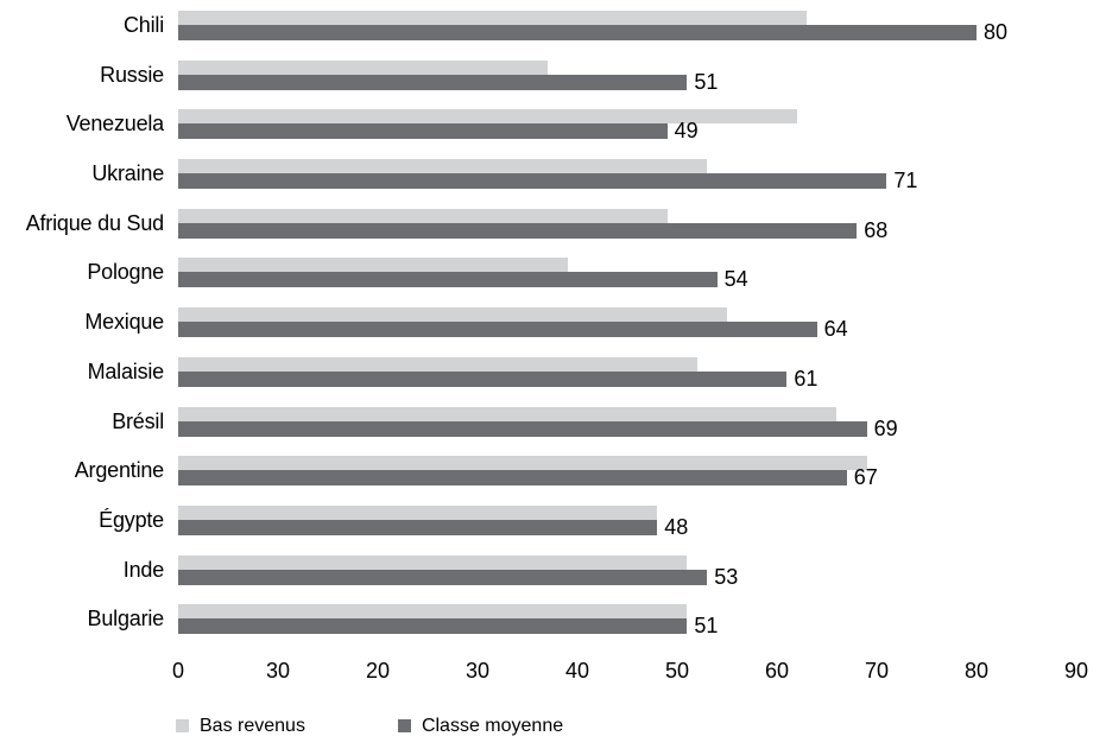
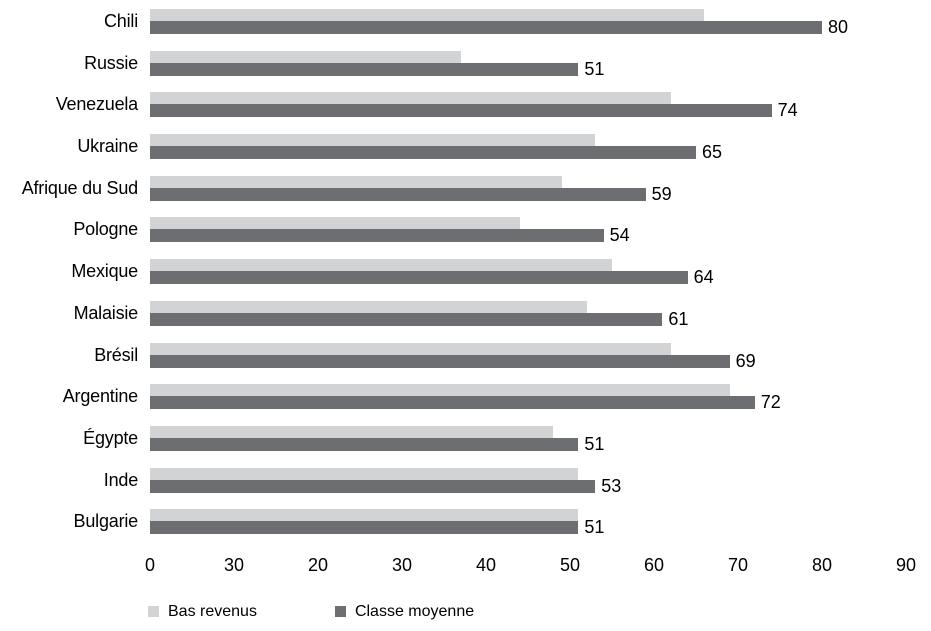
Bas revenus/Chili: 63 -> 66
Classe moyenne/Venezuela: 49 -> 74
Classe moyenne/Ukraine: 71 -> 65
Classe moyenne/Afrique du Sud: 68 -> 59
Bas revenus/Pologne: 39 -> 44
Bas revenus/Brésil: 66 -> 62
Classe moyenne/Argentine: 67 -> 72
Classe moyenne/Égypte: 48 -> 51
